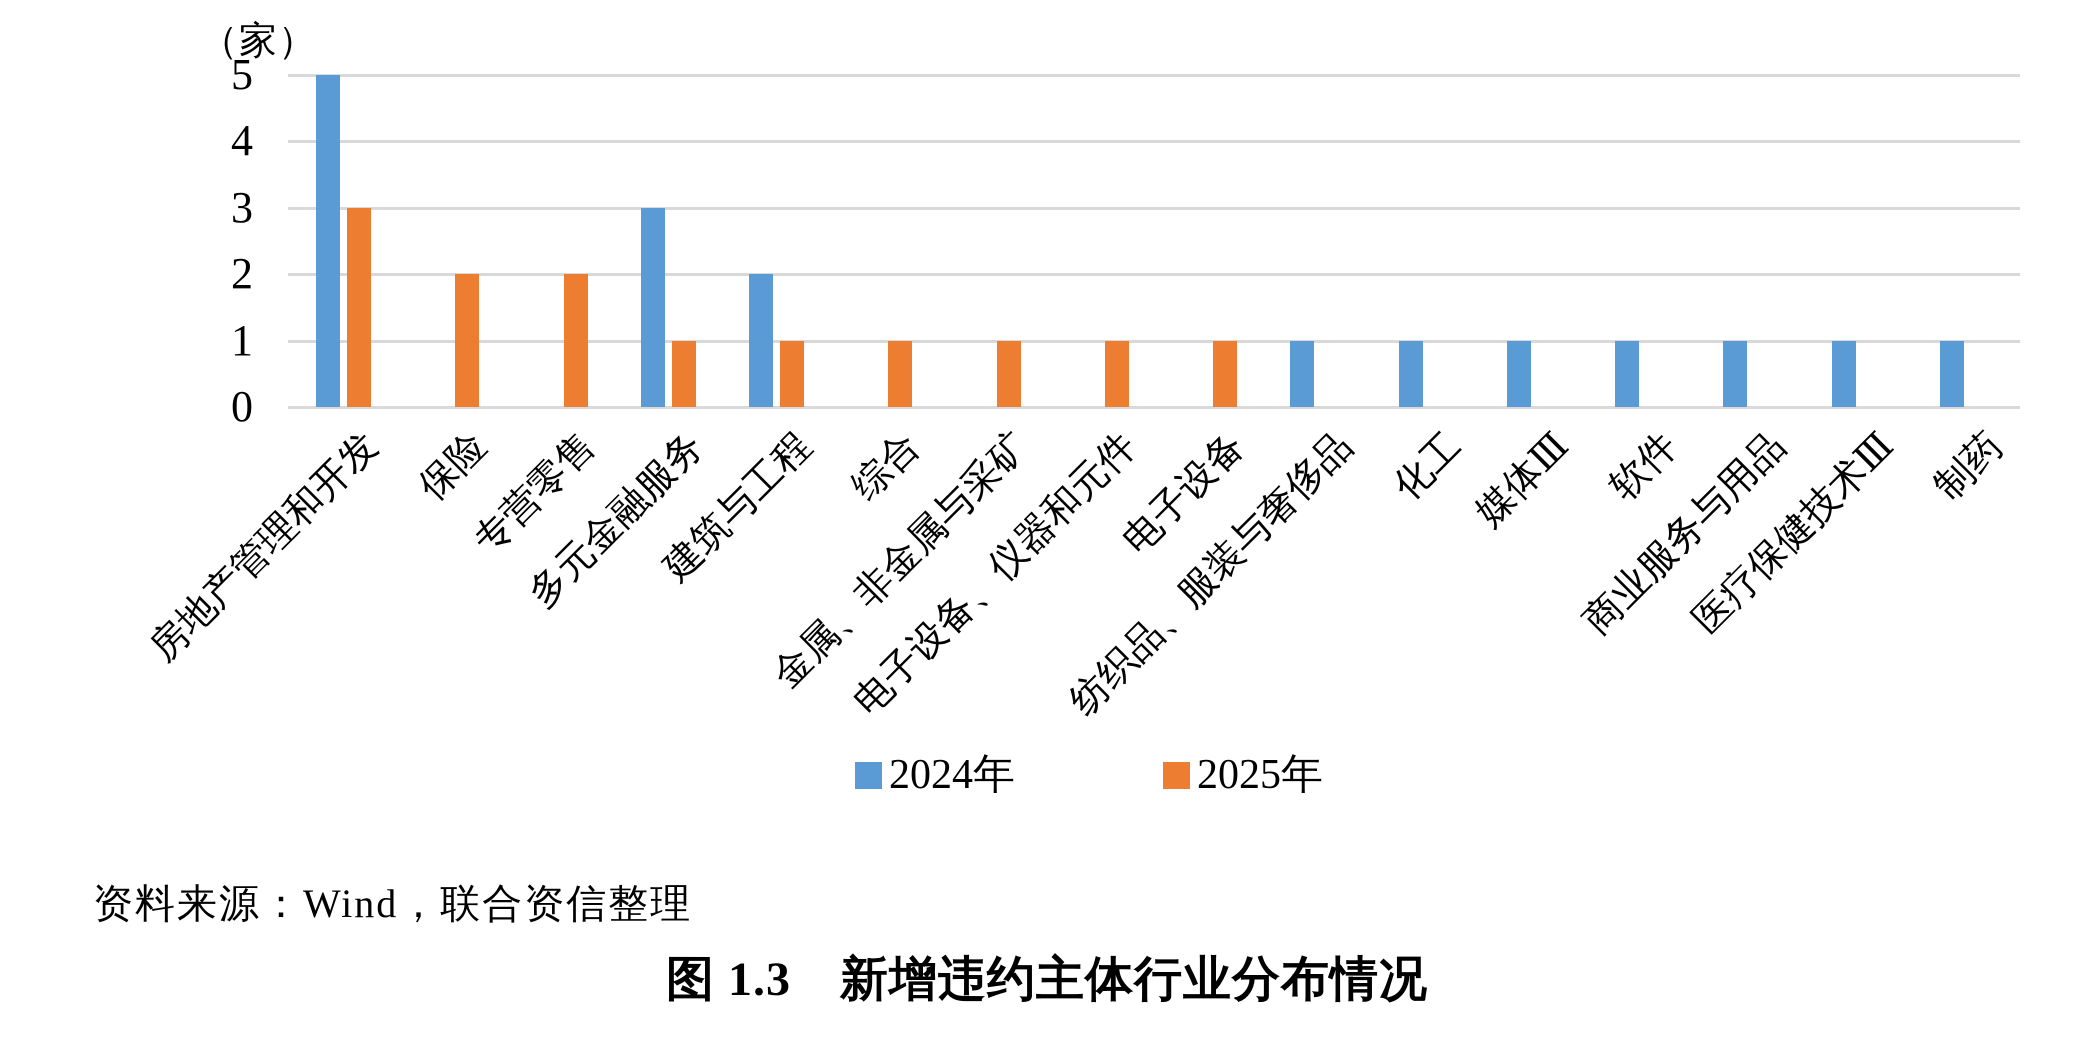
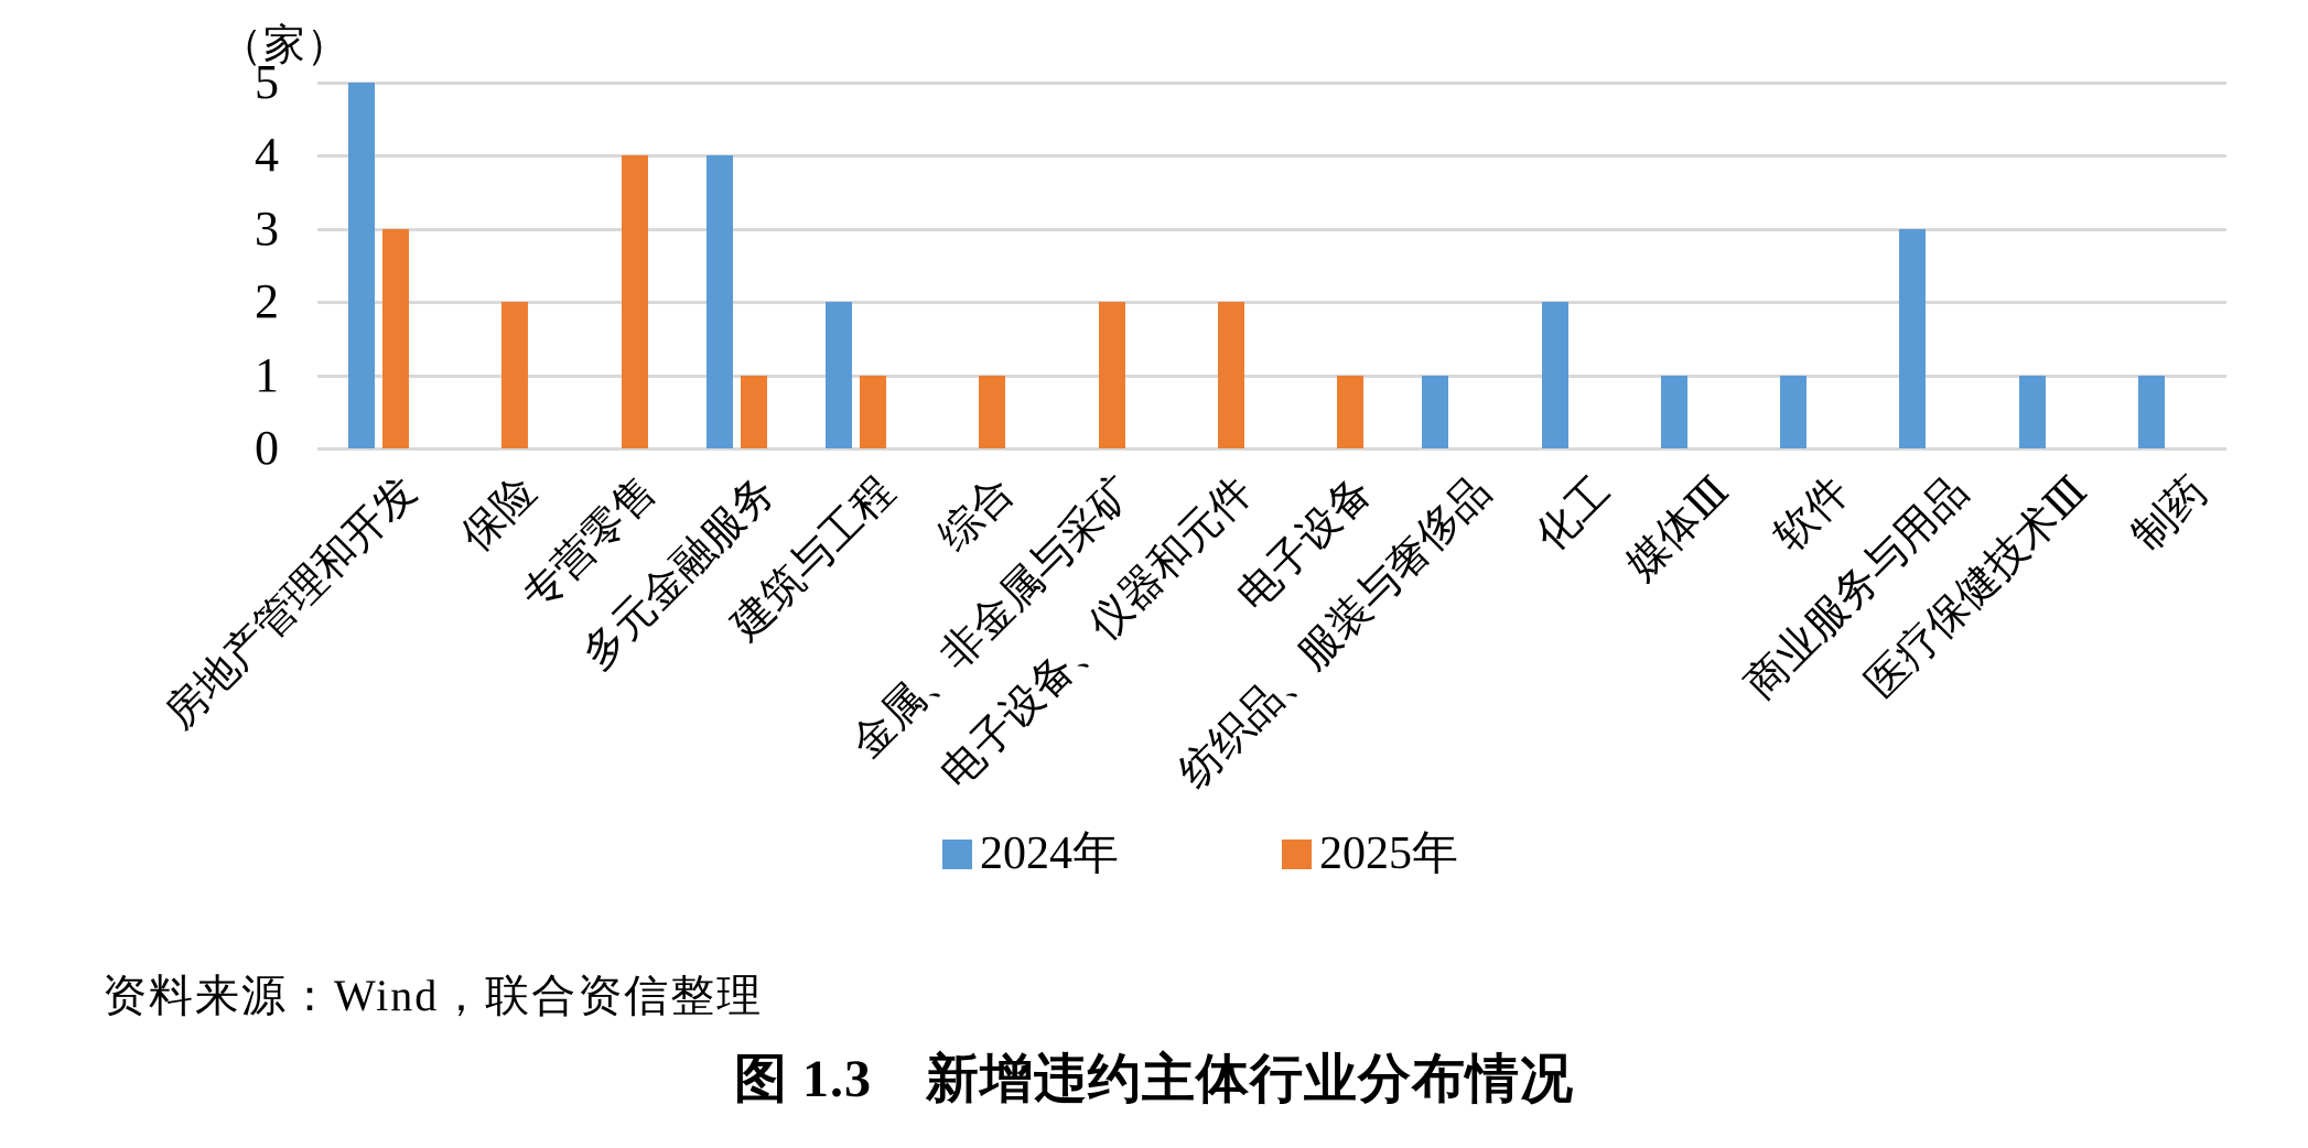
2025年/专营零售: 2 -> 4
2024年/多元金融服务: 3 -> 4
2025年/金属、非金属与采矿: 1 -> 2
2025年/电子设备、仪器和元件: 1 -> 2
2024年/化工: 1 -> 2
2024年/商业服务与用品: 1 -> 3
